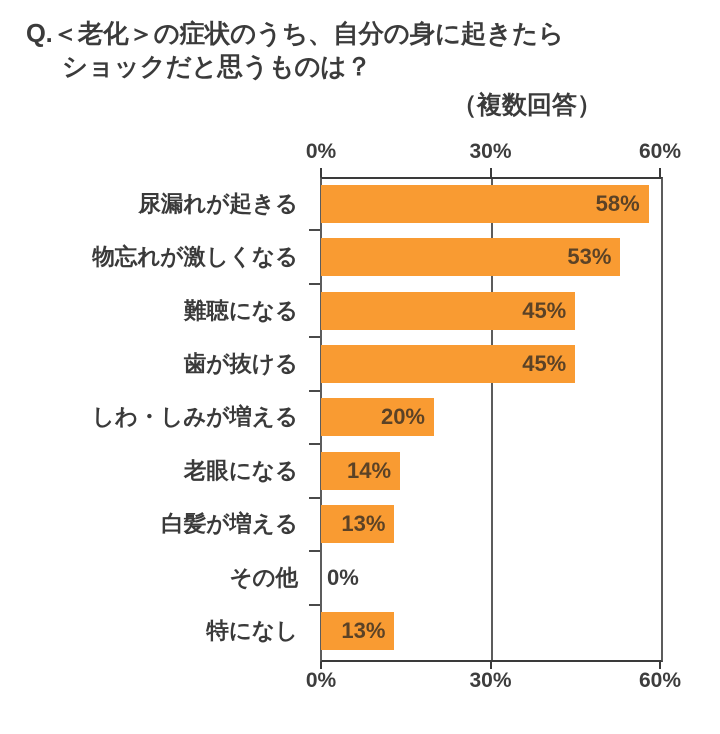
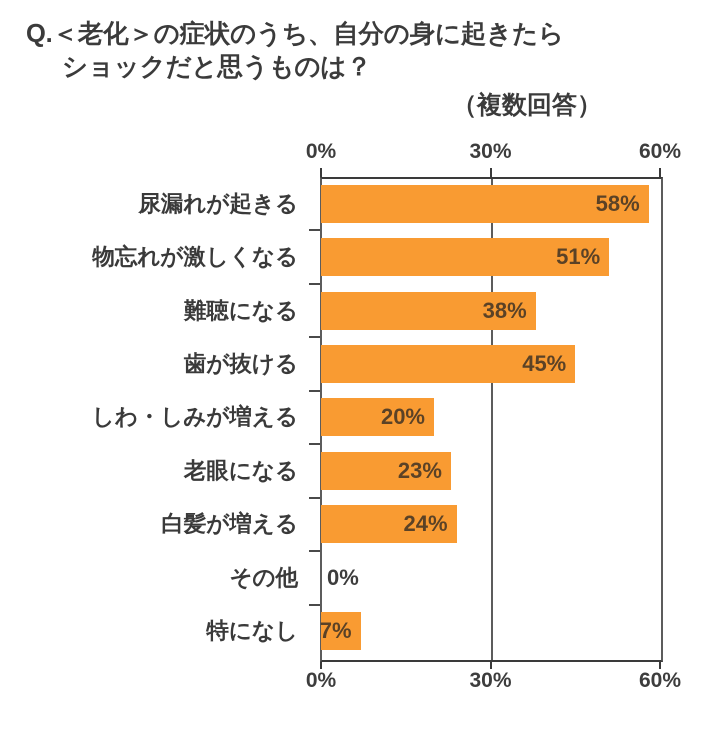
物忘れが激しくなる: 53% -> 51%
難聴になる: 45% -> 38%
老眼になる: 14% -> 23%
白髪が増える: 13% -> 24%
特になし: 13% -> 7%
